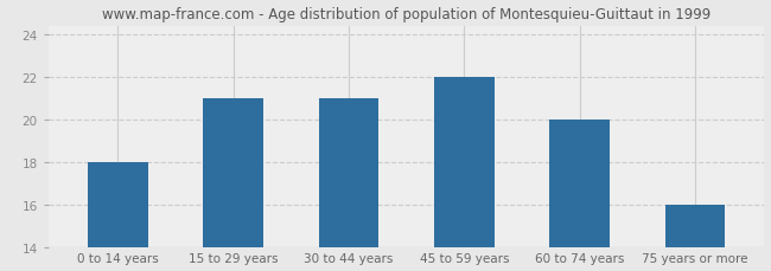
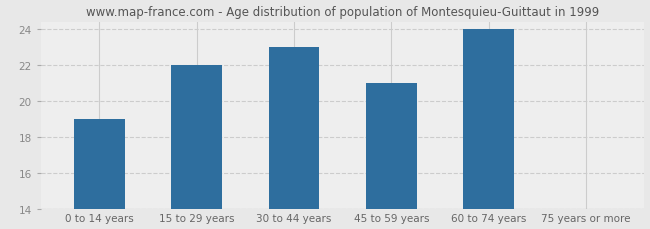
0 to 14 years: 18 -> 19
15 to 29 years: 21 -> 22
30 to 44 years: 21 -> 23
45 to 59 years: 22 -> 21
60 to 74 years: 20 -> 24
75 years or more: 16 -> 14
